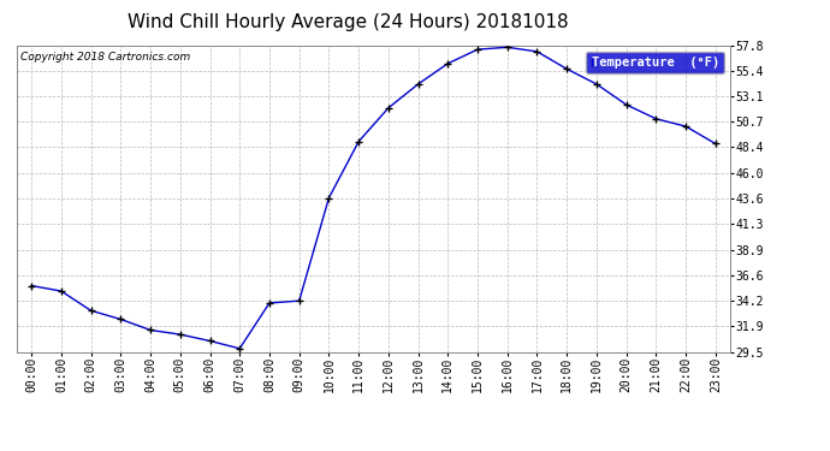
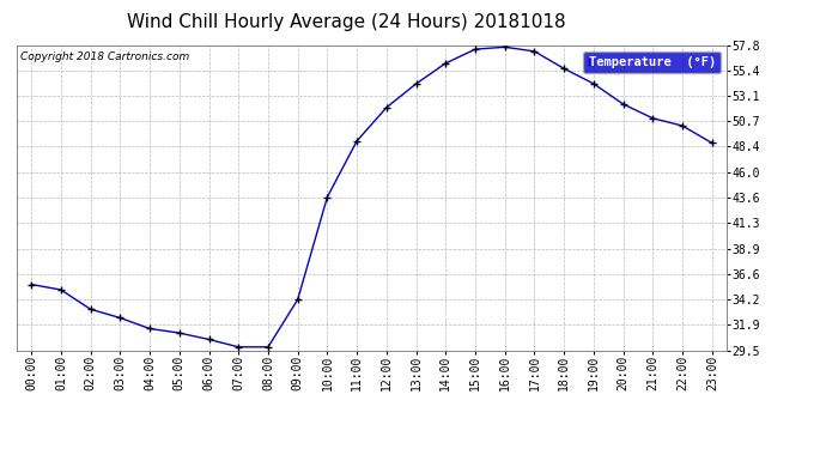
08:00: 34.0 -> 29.8
